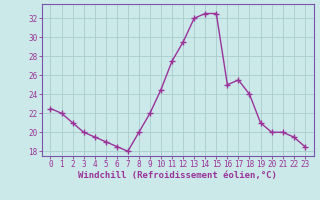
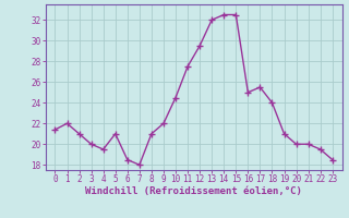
0: 22.5 -> 21.4
5: 19.0 -> 21.0
8: 20.0 -> 21.0
